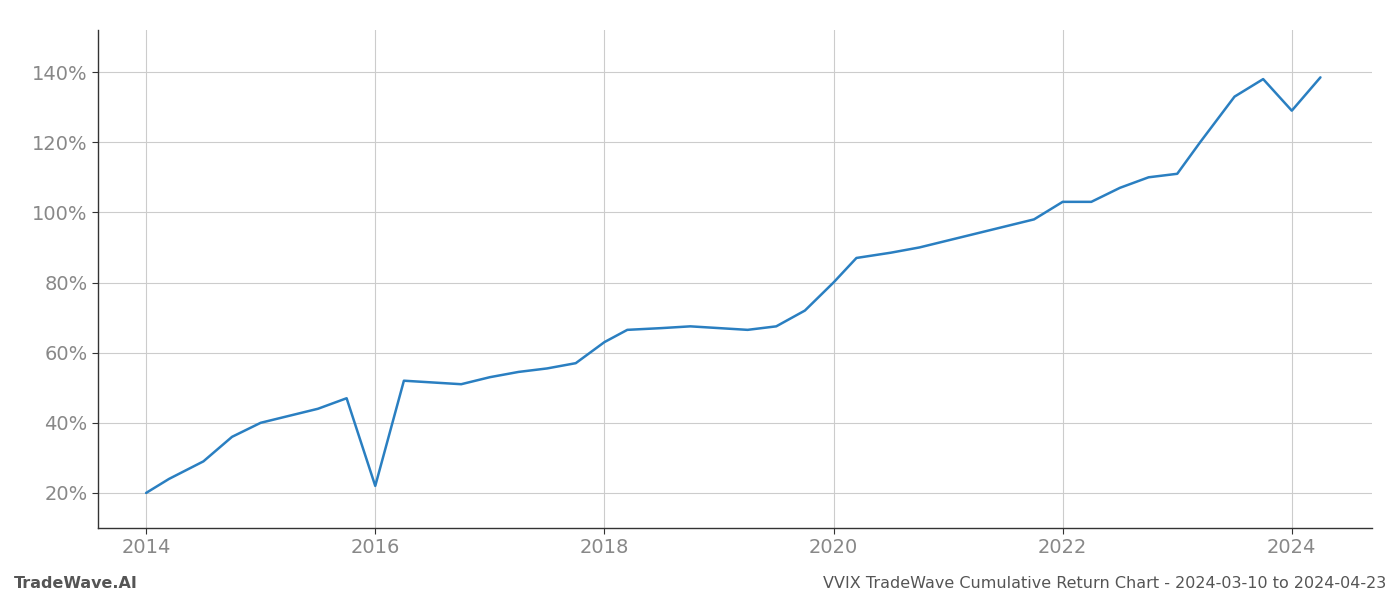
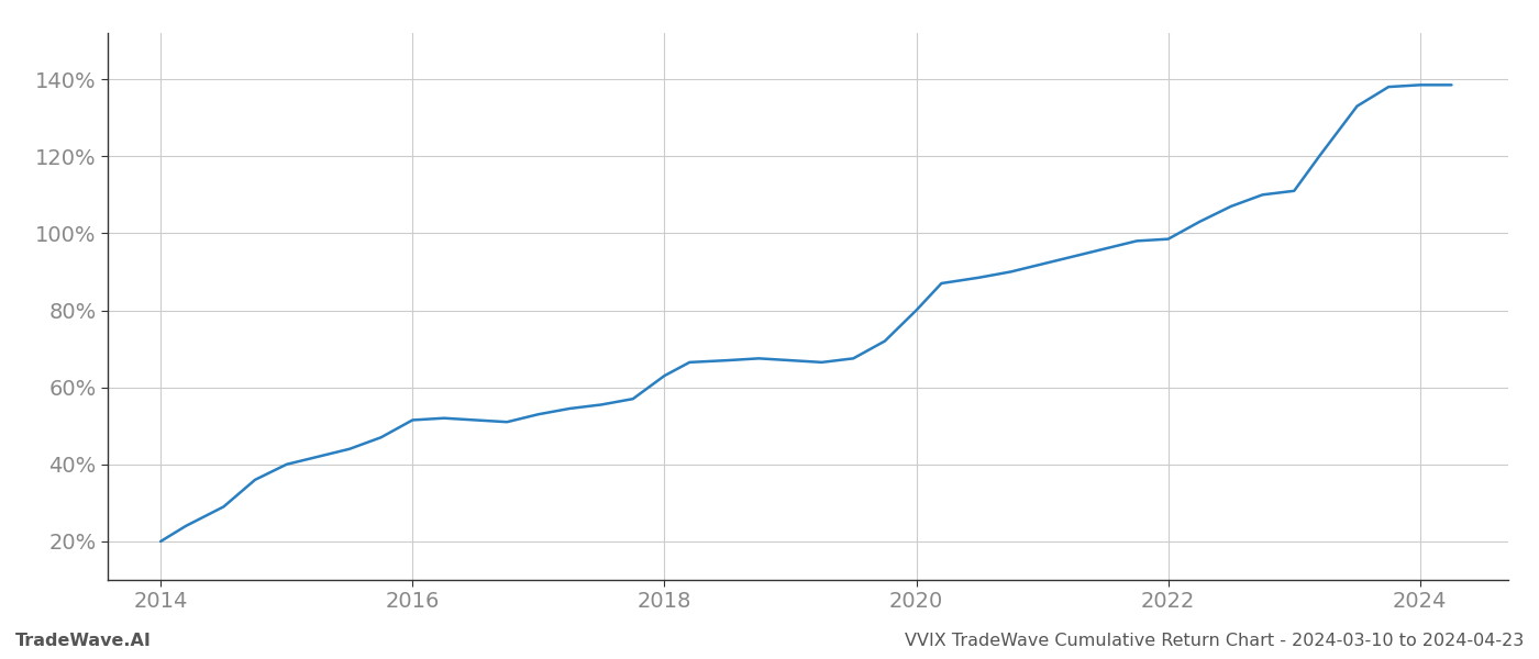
2016: 22.0% -> 51.5%
2022: 103.0% -> 98.5%
2024: 129.0% -> 138.5%
